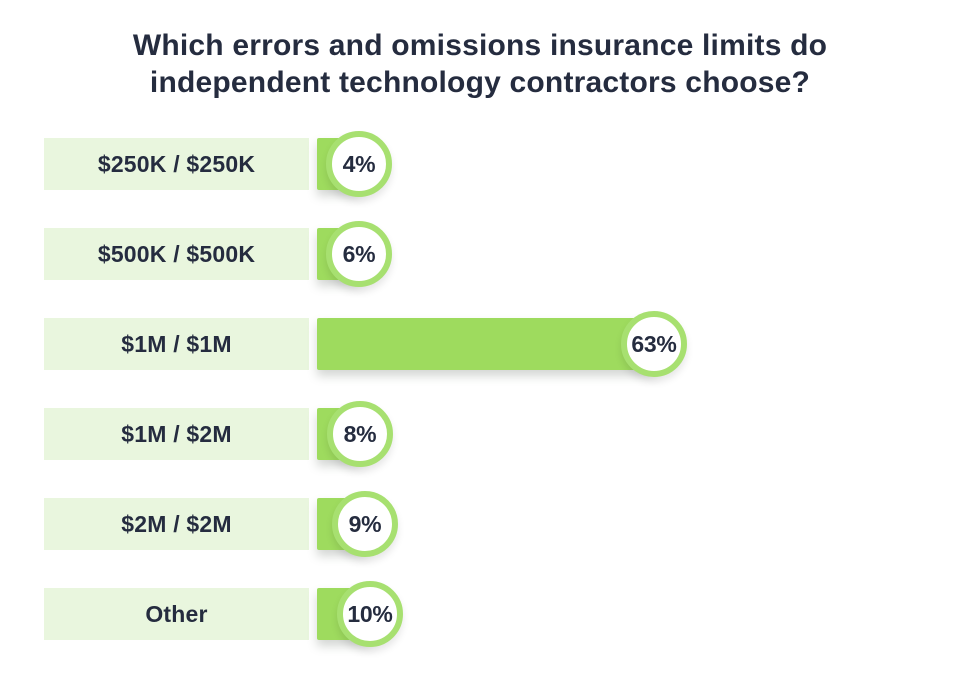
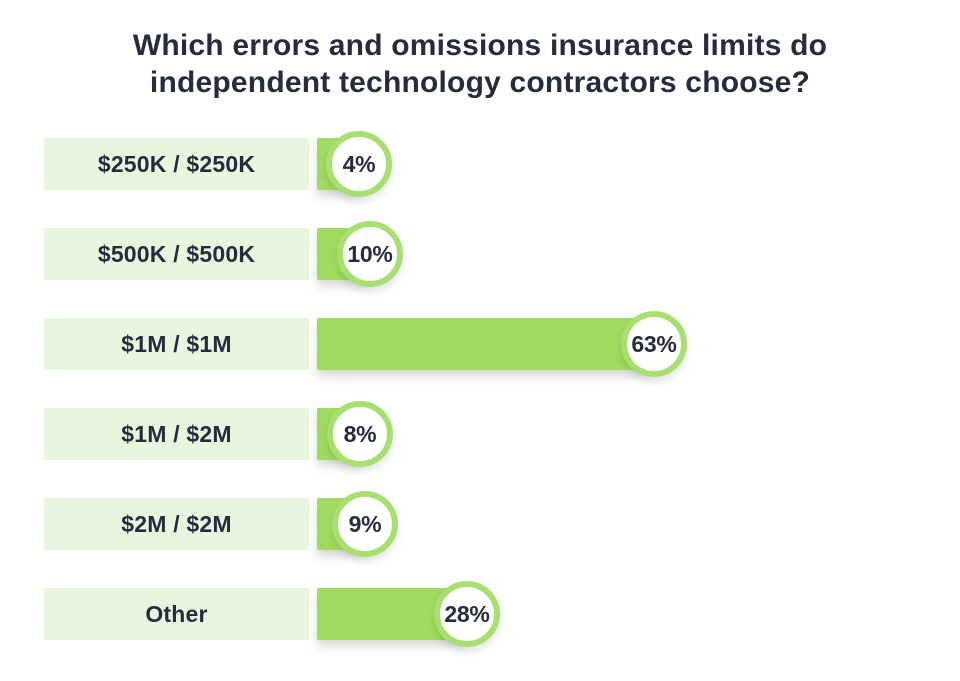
$500K / $500K: 6% -> 10%
Other: 10% -> 28%
